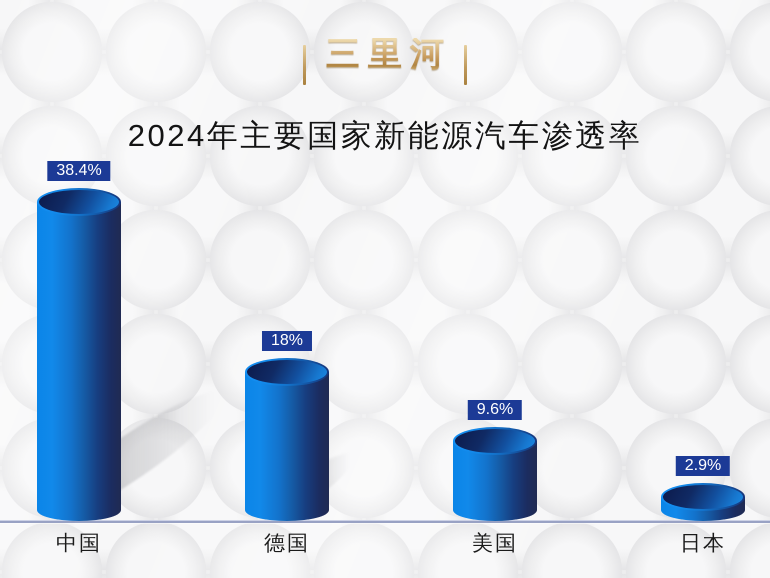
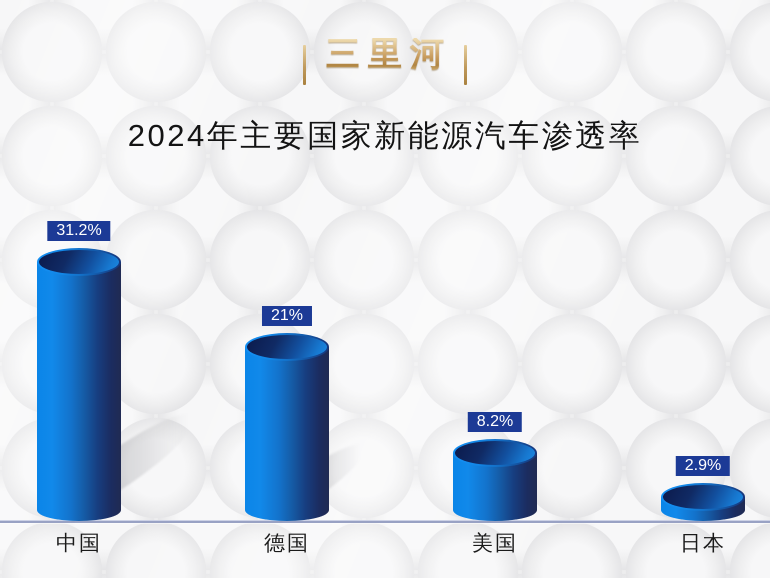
中国: 38.4% -> 31.2%
德国: 18% -> 21%
美国: 9.6% -> 8.2%
